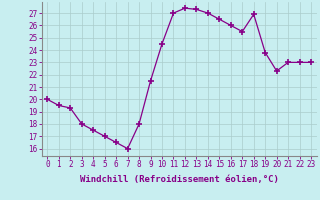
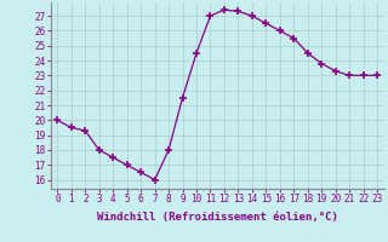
18: 26.9 -> 24.5
20: 22.3 -> 23.3
